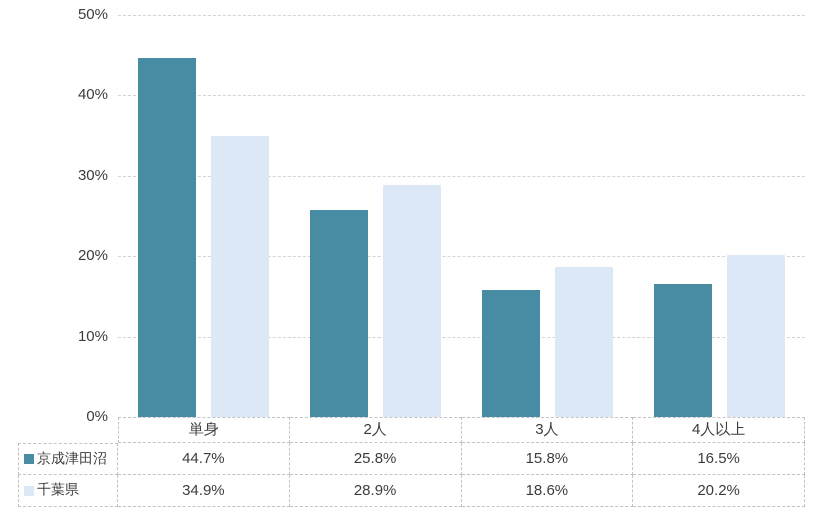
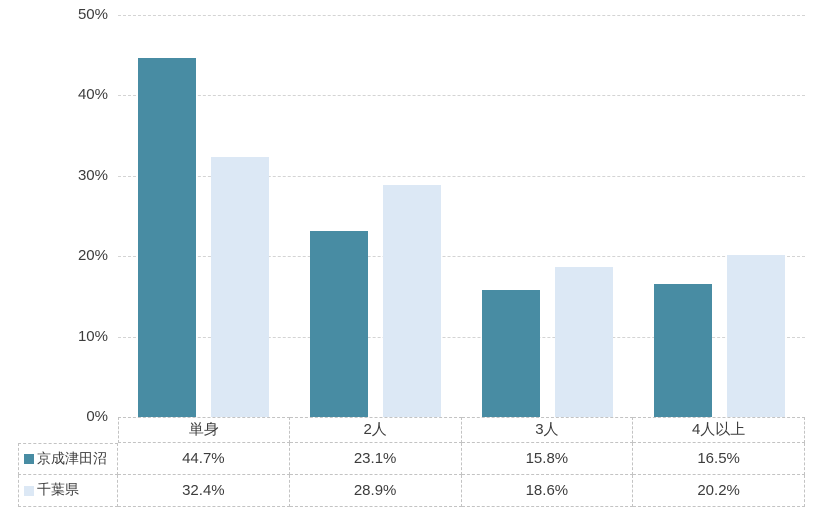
千葉県/単身: 34.9% -> 32.4%
京成津田沼/2人: 25.8% -> 23.1%
